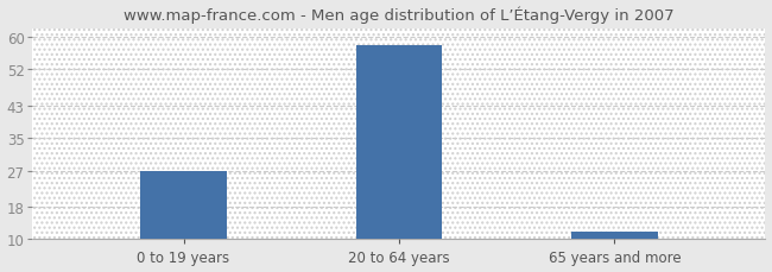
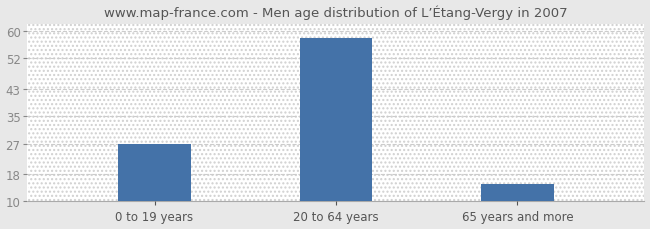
65 years and more: 12 -> 15
